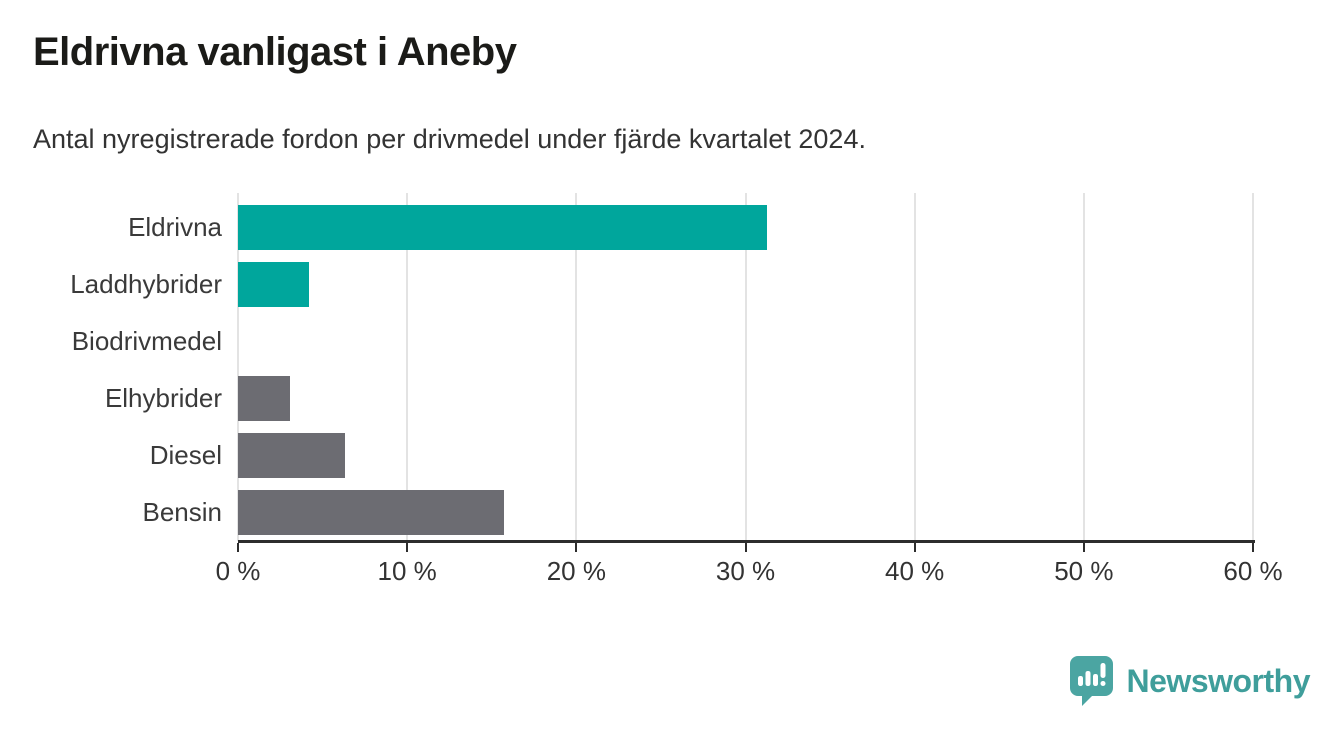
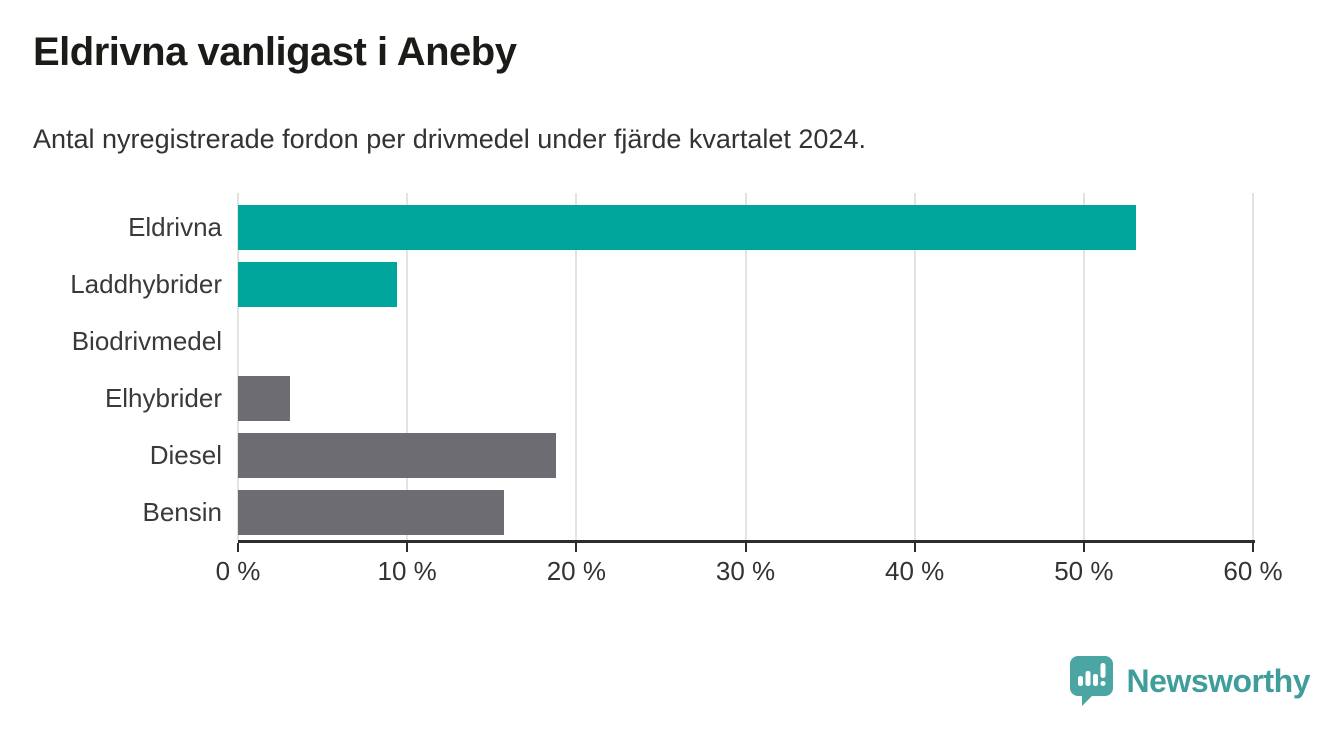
Eldrivna: 31.3% -> 53.1%
Laddhybrider: 4.2% -> 9.4%
Diesel: 6.3% -> 18.8%
